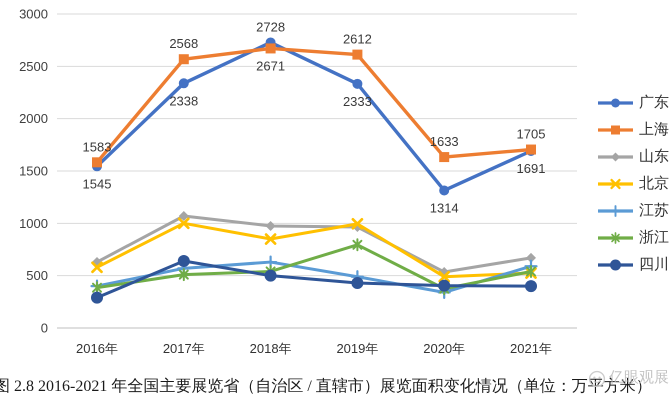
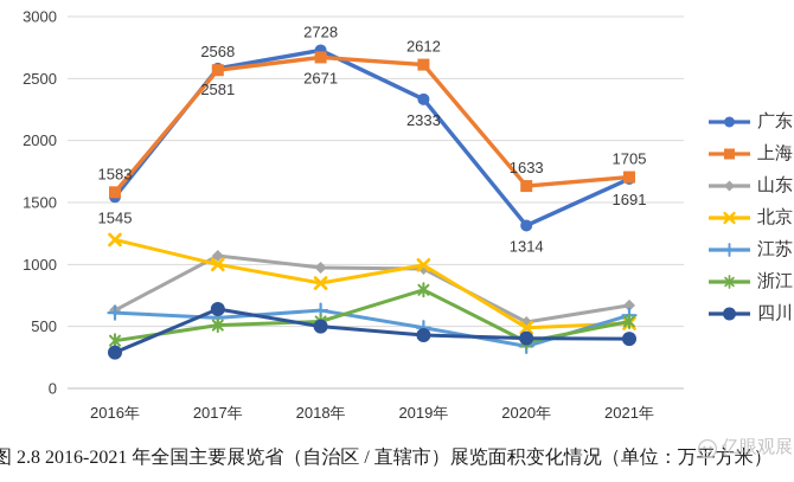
北京/2016年: 580 -> 1200
江苏/2016年: 400 -> 610
广东/2017年: 2338 -> 2581
